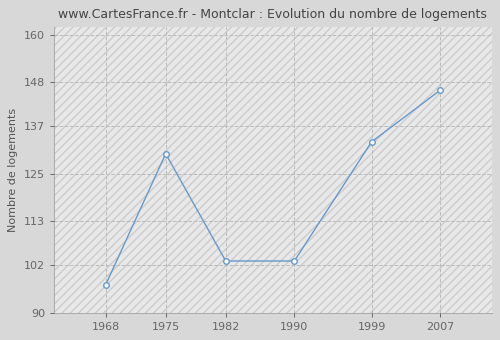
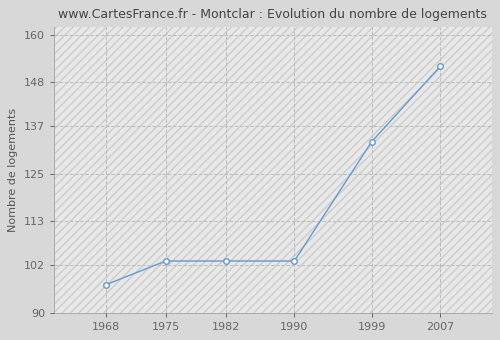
1975: 130 -> 103
2007: 146 -> 152
